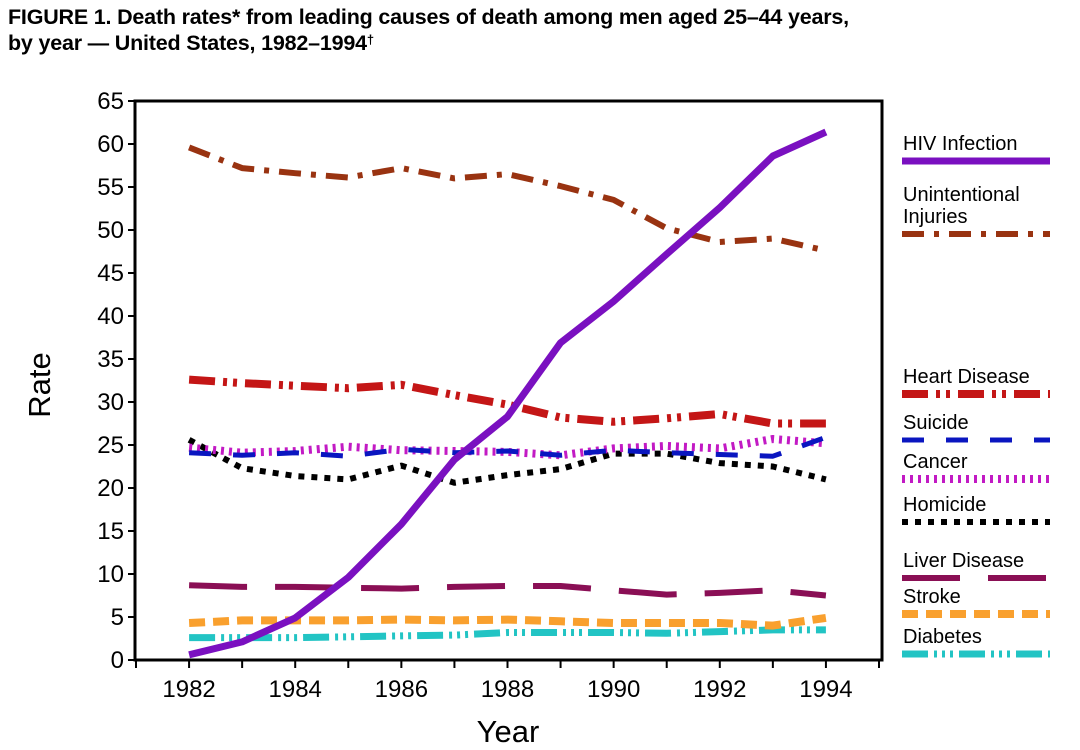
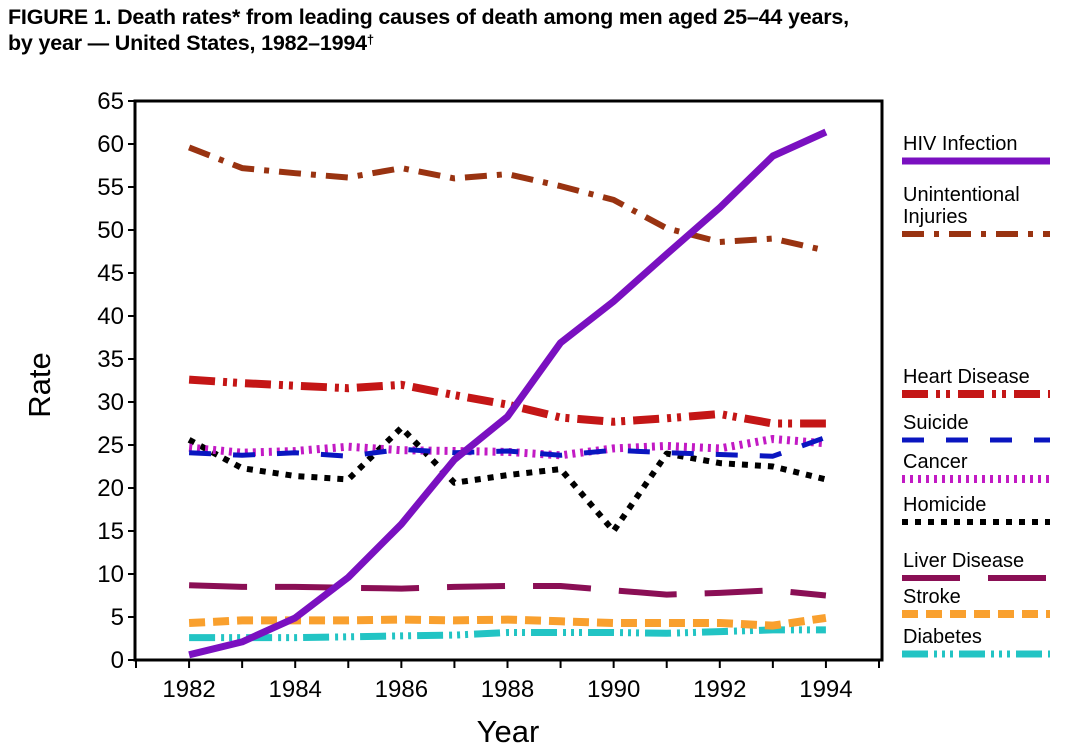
Homicide/1986: 23 -> 27
Homicide/1990: 24 -> 15
